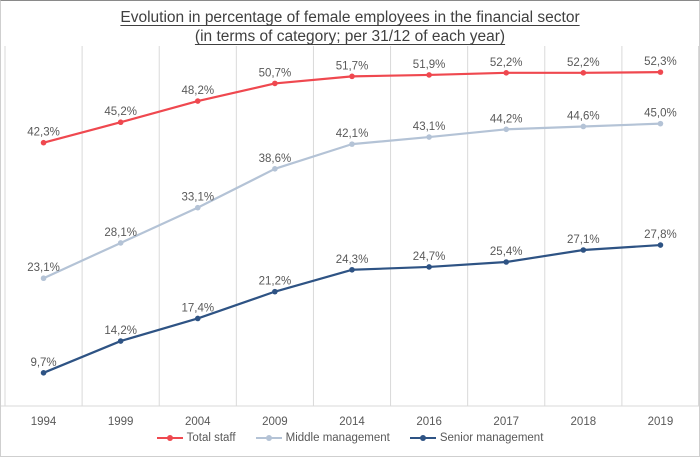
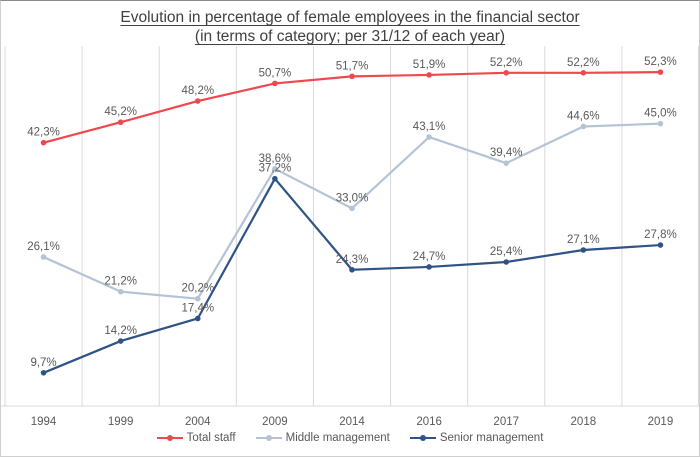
Middle management/1994: 23,1% -> 26,1%
Middle management/1999: 28,1% -> 21,2%
Middle management/2004: 33,1% -> 20,2%
Senior management/2009: 21,2% -> 37,2%
Middle management/2014: 42,1% -> 33,0%
Middle management/2017: 44,2% -> 39,4%
